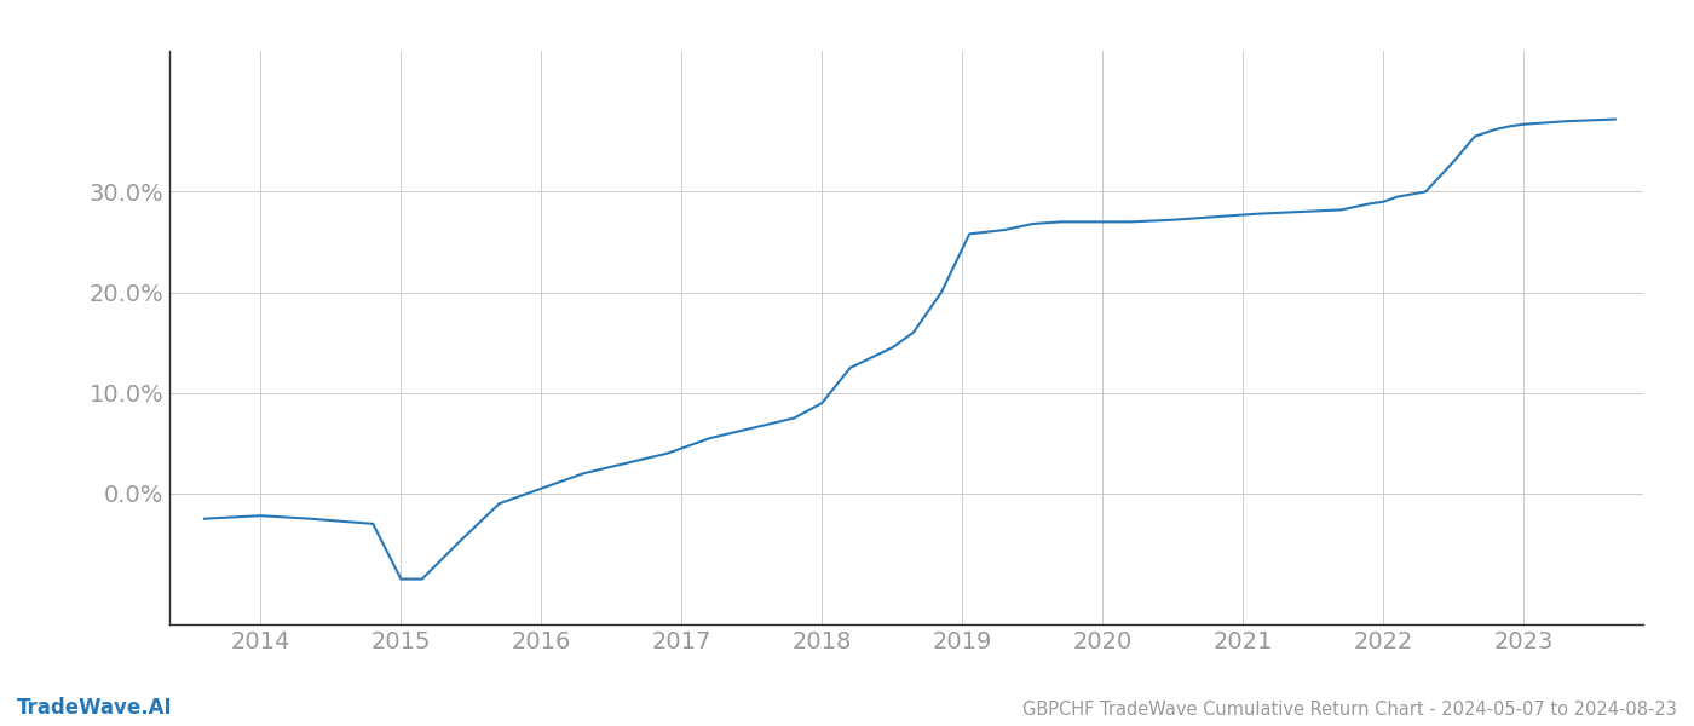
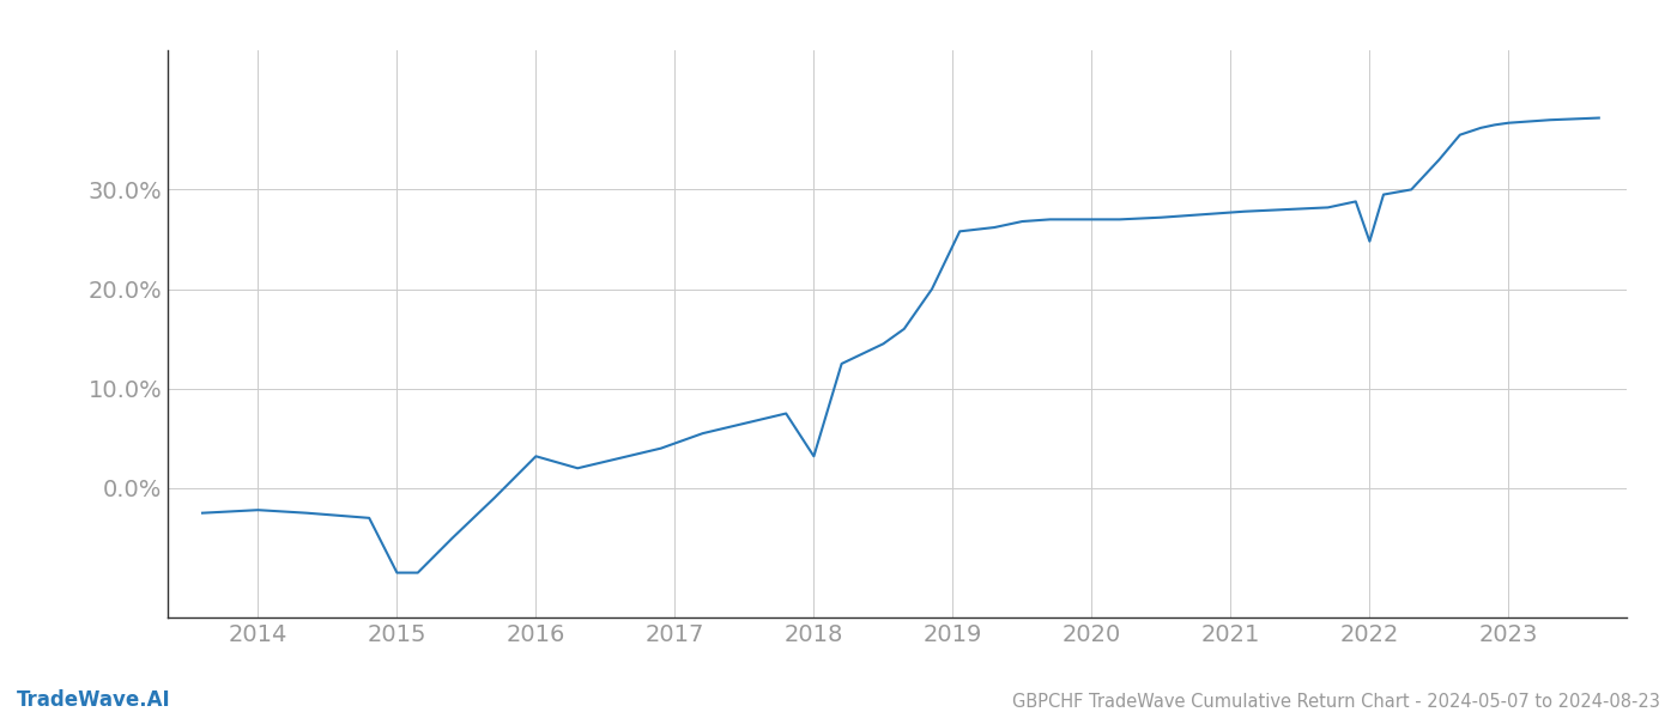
2016: 0.5% -> 3.2%
2018: 9.0% -> 3.2%
2022: 29.0% -> 24.8%
